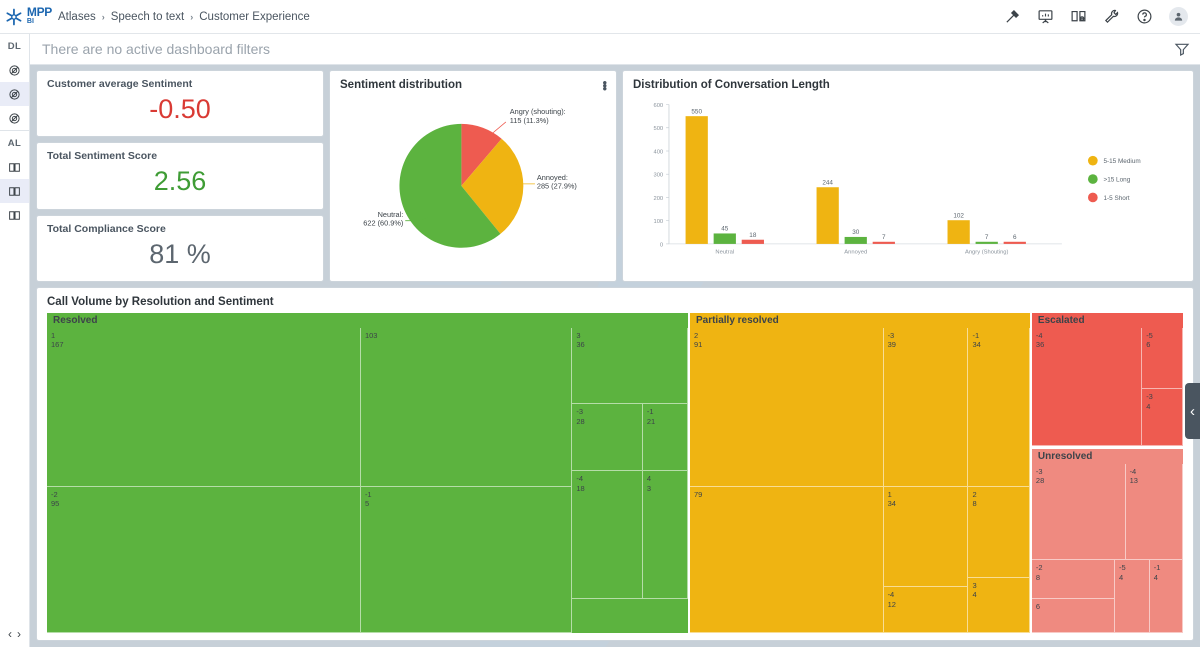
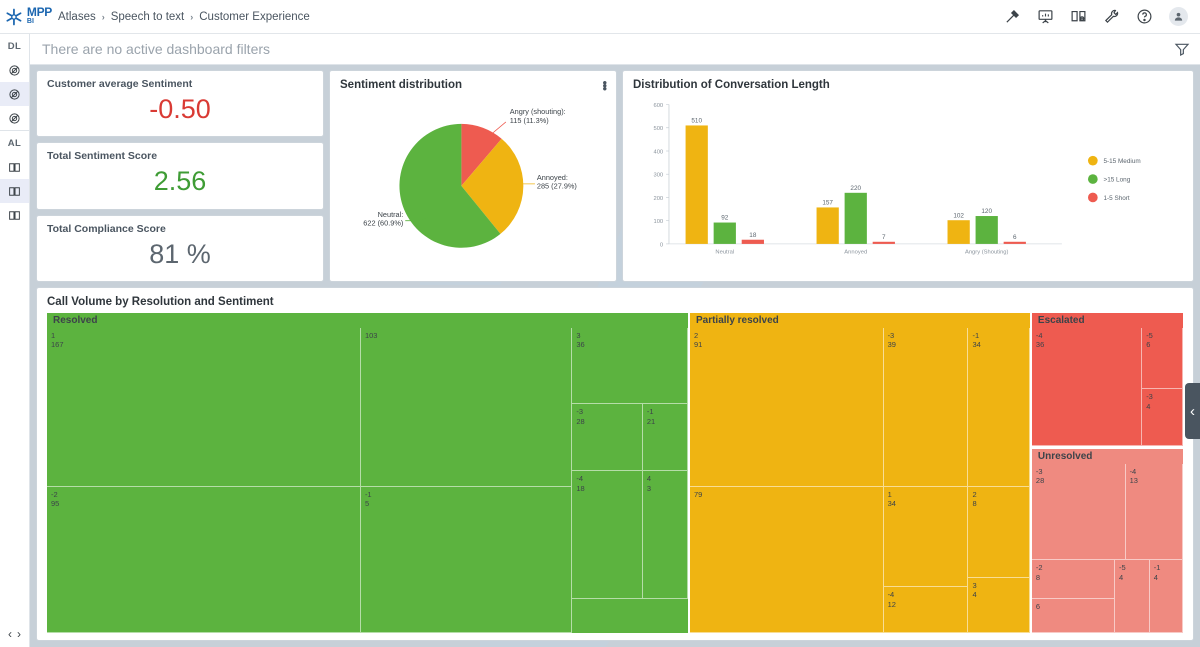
Distribution of Conversation Length/5-15 Medium/Neutral: 550 -> 510
Distribution of Conversation Length/>15 Long/Neutral: 45 -> 92
Distribution of Conversation Length/5-15 Medium/Annoyed: 244 -> 157
Distribution of Conversation Length/>15 Long/Annoyed: 30 -> 220
Distribution of Conversation Length/>15 Long/Angry (Shouting): 7 -> 120
